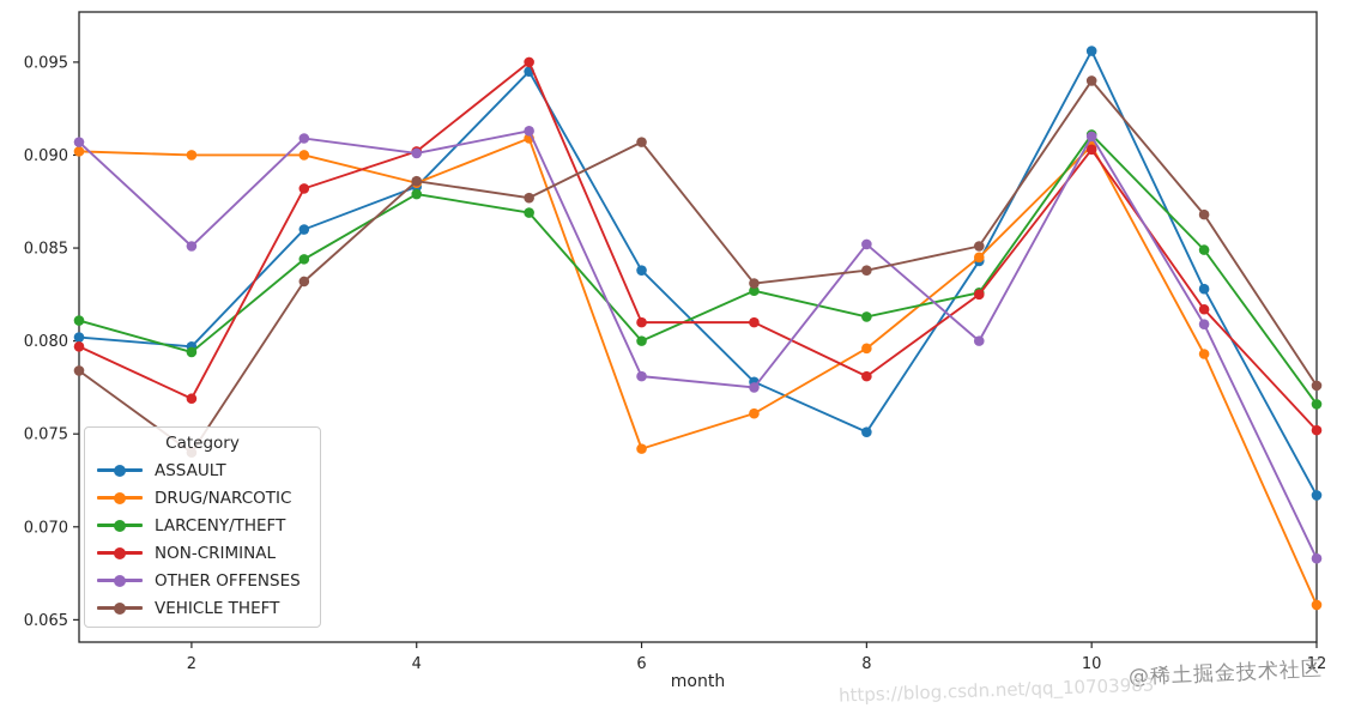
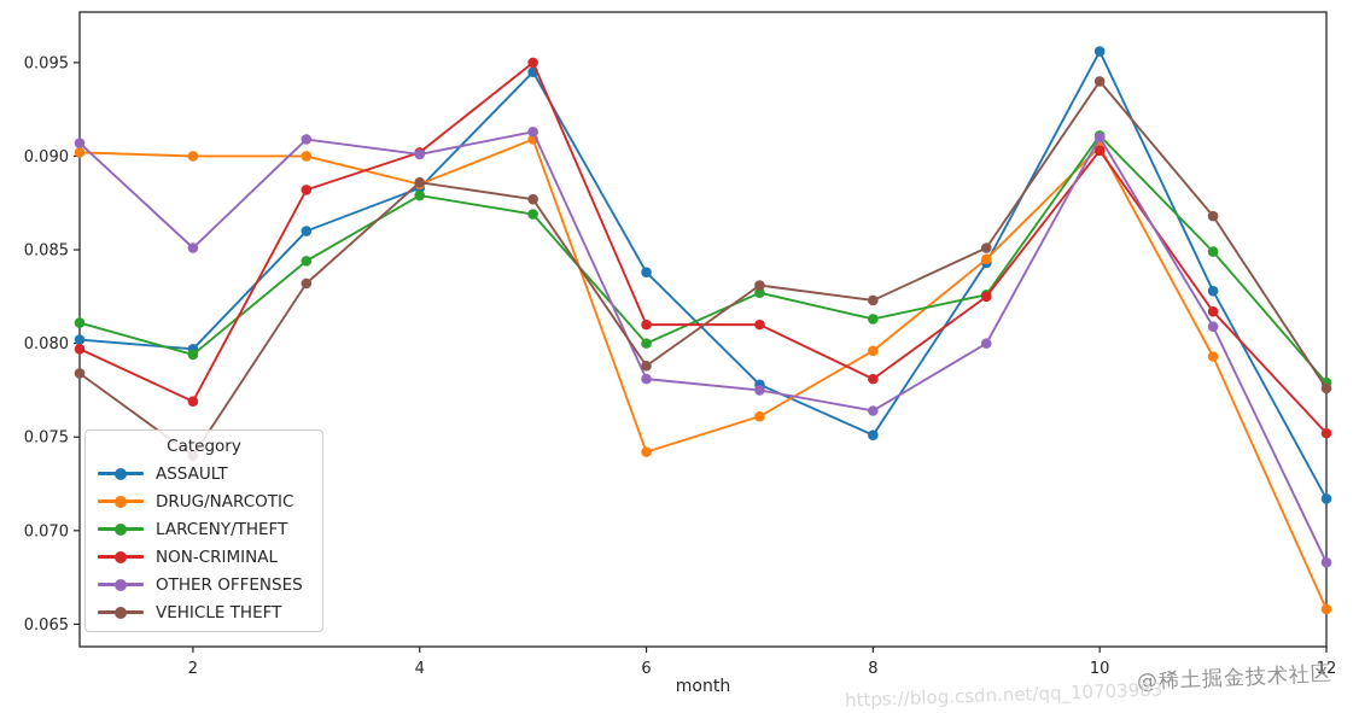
VEHICLE THEFT/6: 0.0907 -> 0.0788
OTHER OFFENSES/8: 0.0852 -> 0.0764
VEHICLE THEFT/8: 0.0838 -> 0.0823
LARCENY/THEFT/12: 0.0766 -> 0.0779
